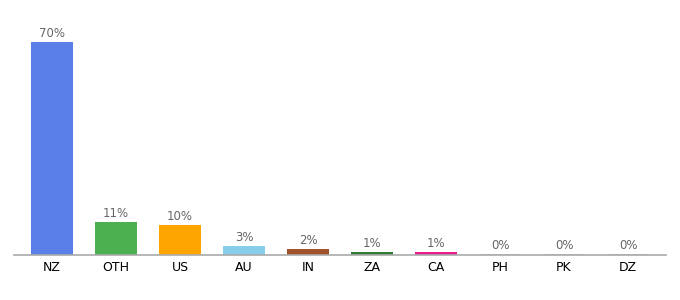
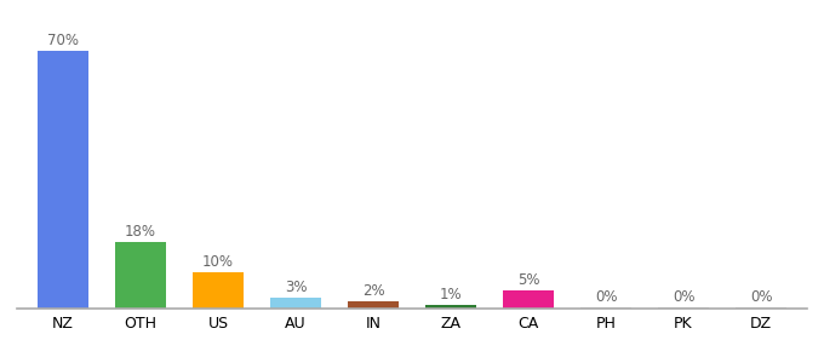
OTH: 11% -> 18%
CA: 1% -> 5%
